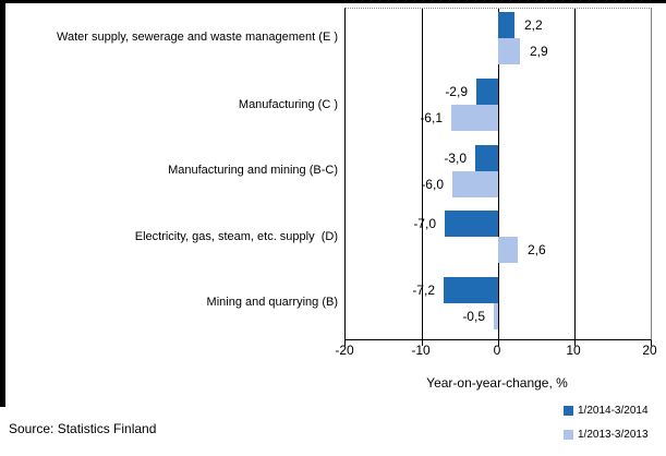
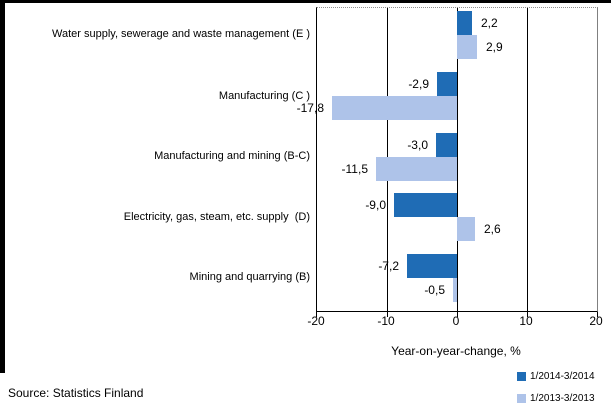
1/2013-3/2013/Manufacturing (C ): -6,1 -> -17,8
1/2013-3/2013/Manufacturing and mining (B-C): -6,0 -> -11,5
1/2014-3/2014/Electricity, gas, steam, etc. supply (D): -7,0 -> -9,0
